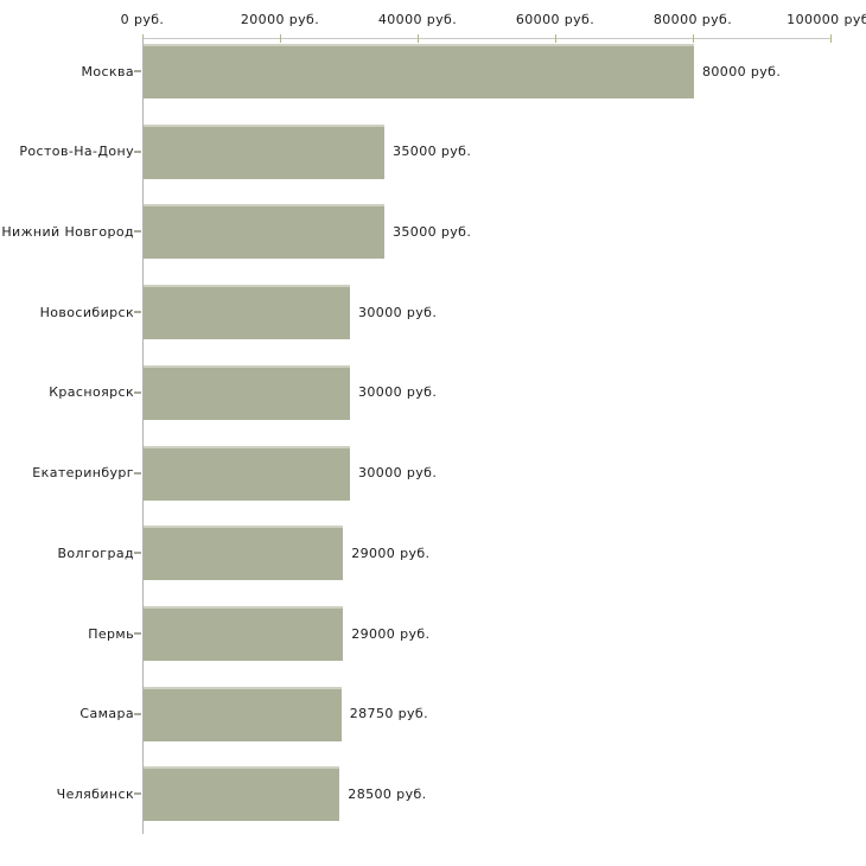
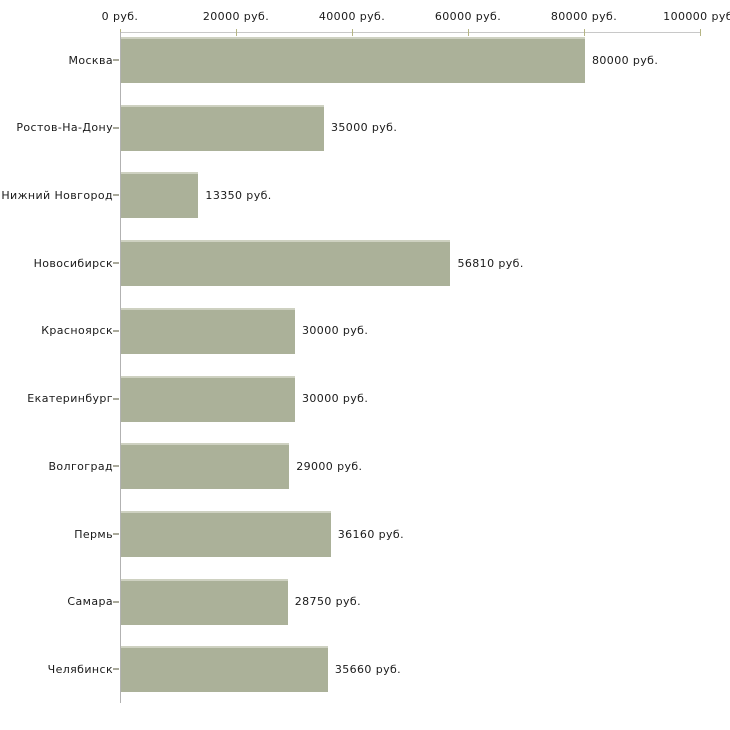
Нижний Новгород: 35000 -> 13350
Новосибирск: 30000 -> 56810
Пермь: 29000 -> 36160
Челябинск: 28500 -> 35660
